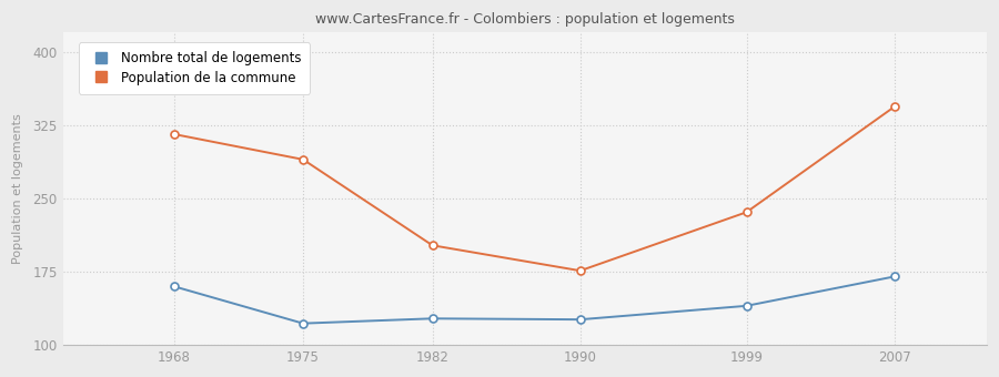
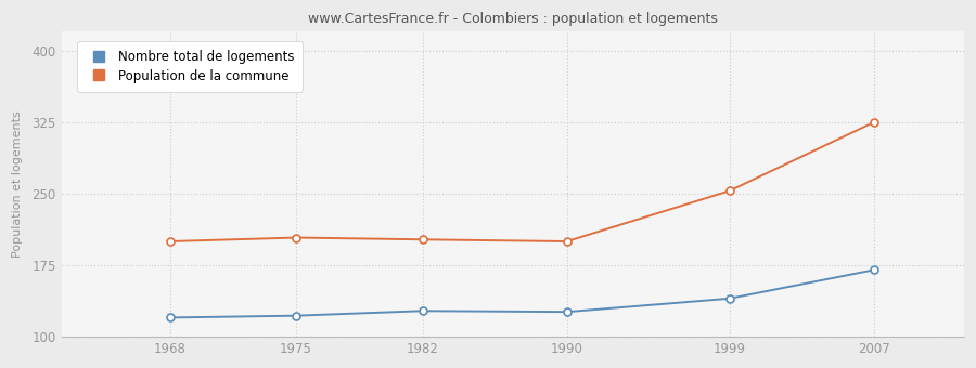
Nombre total de logements/1968: 160 -> 120
Population de la commune/1968: 316 -> 200
Population de la commune/1975: 290 -> 204
Population de la commune/1990: 176 -> 200
Population de la commune/1999: 236 -> 253
Population de la commune/2007: 344 -> 325
